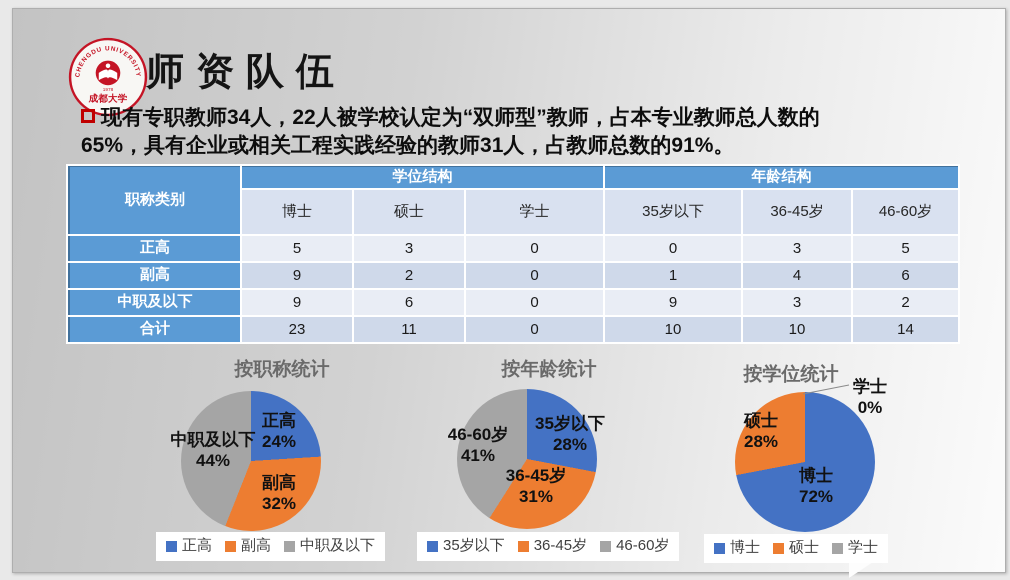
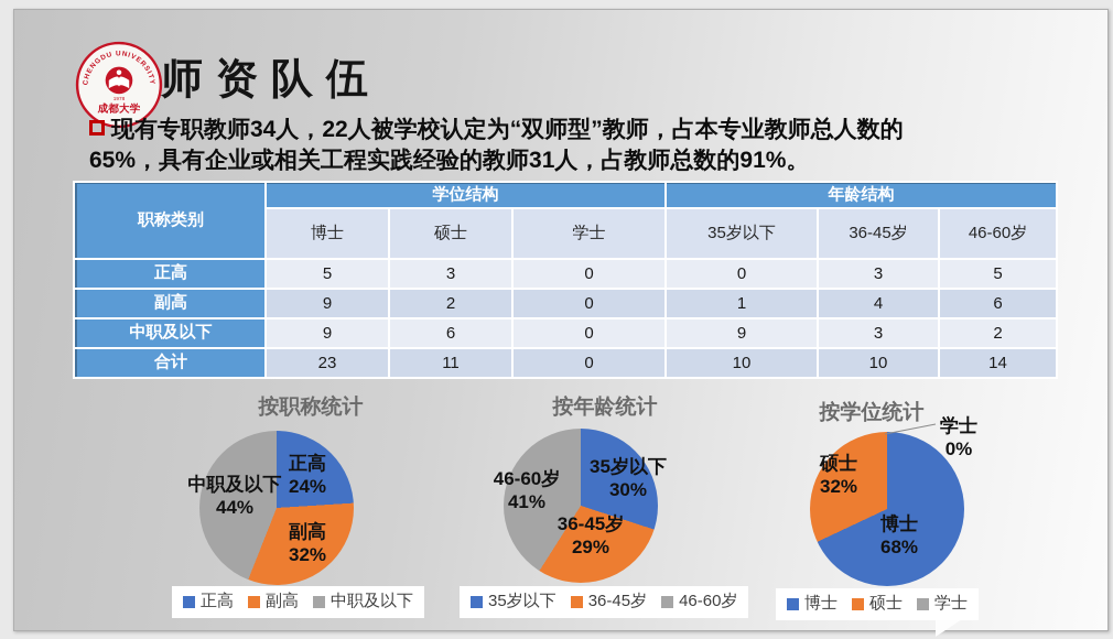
按年龄统计/35岁以下: 28% -> 30%
按年龄统计/36-45岁: 31% -> 29%
按学位统计/博士: 72% -> 68%
按学位统计/硕士: 28% -> 32%
